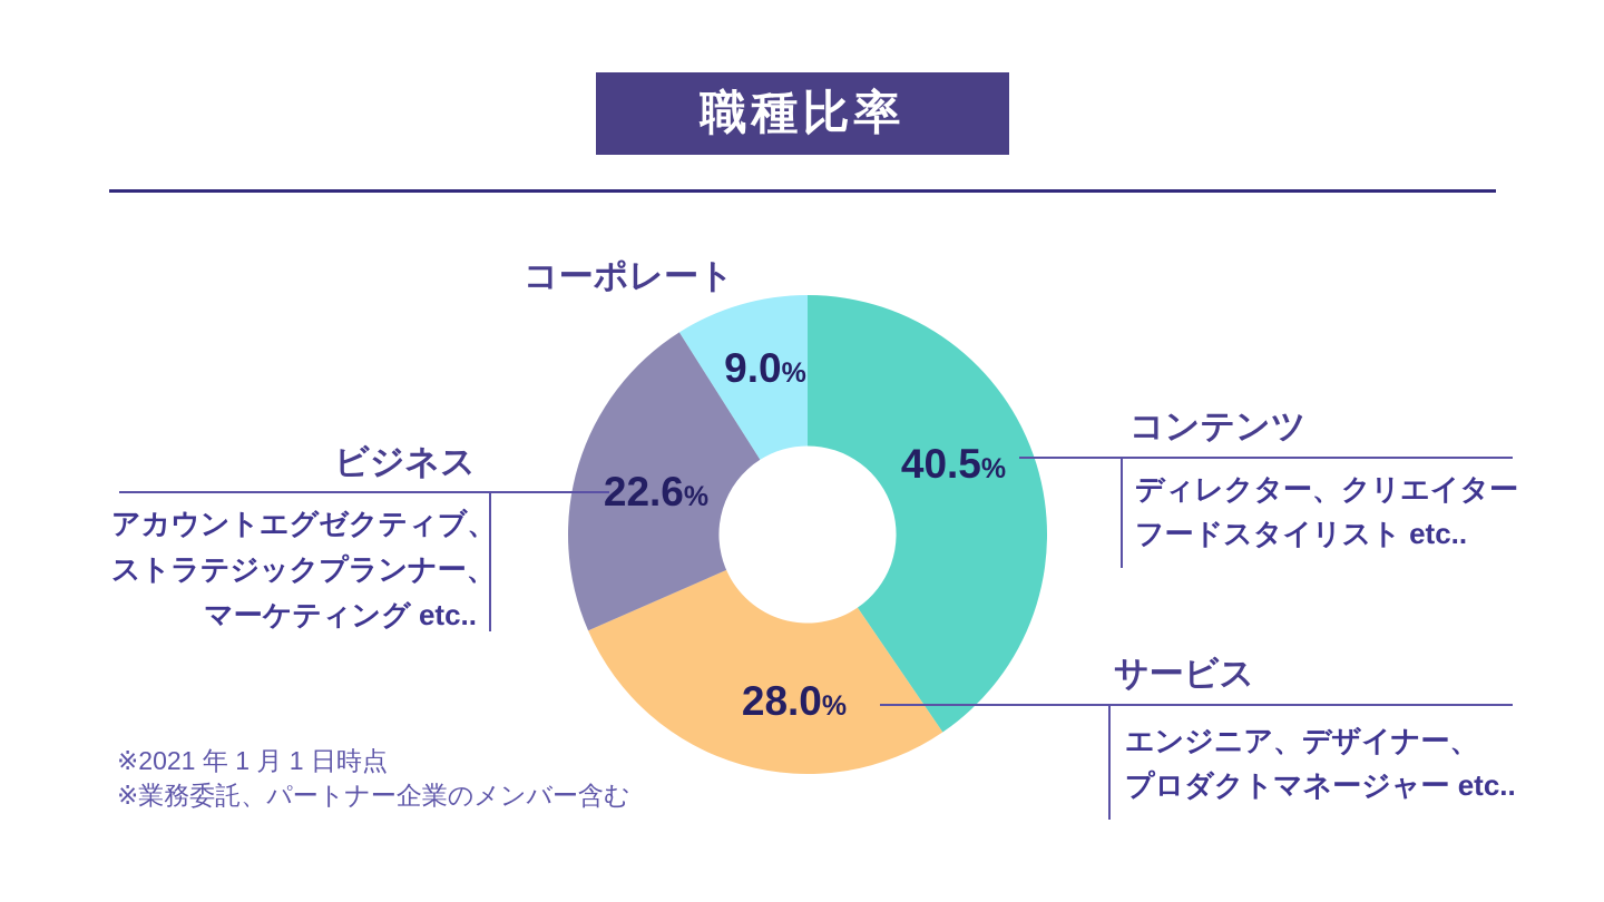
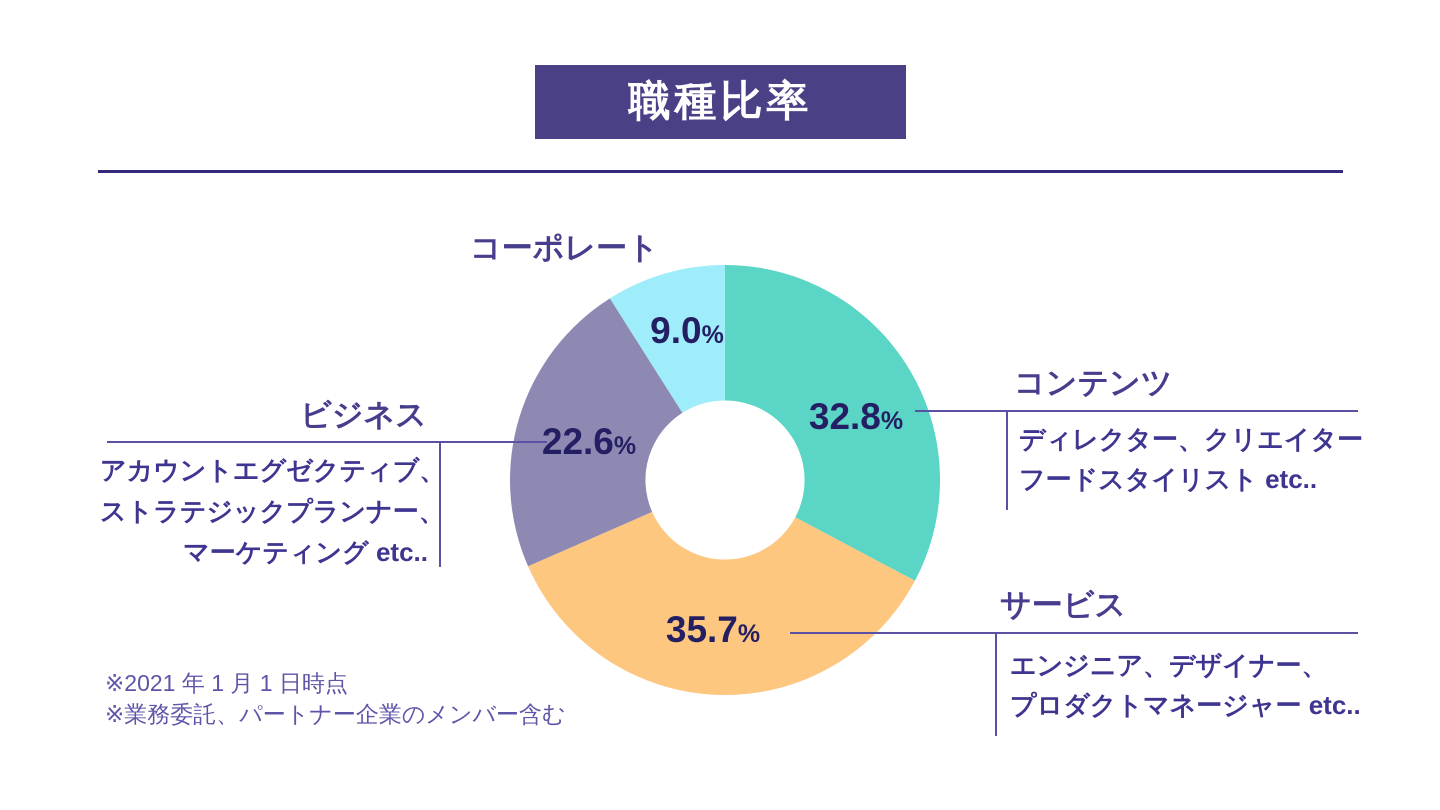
コンテンツ: 40.5 -> 32.8
サービス: 28.0 -> 35.7
